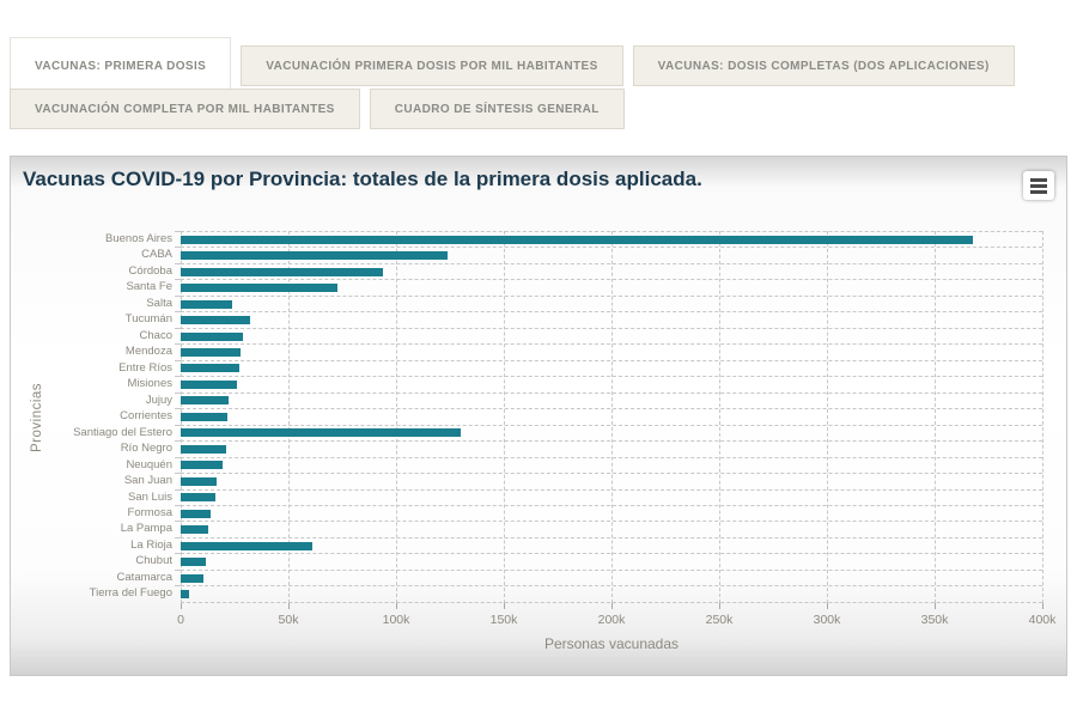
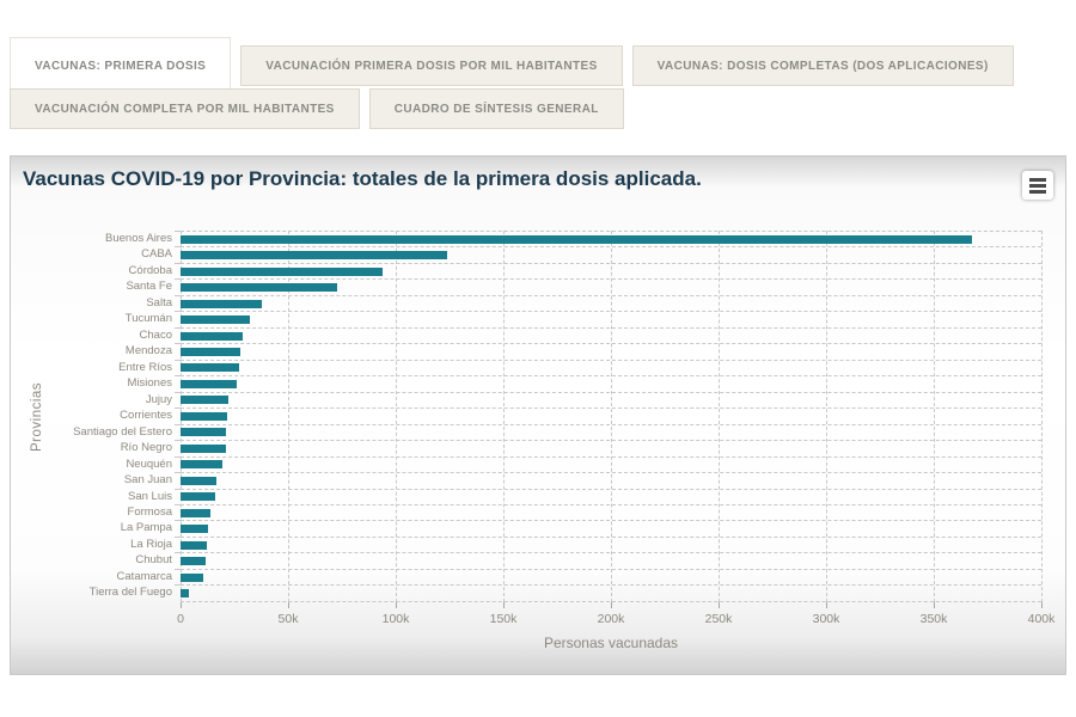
Salta: 24k -> 38k
Santiago del Estero: 130k -> 21k
La Rioja: 61k -> 12k
